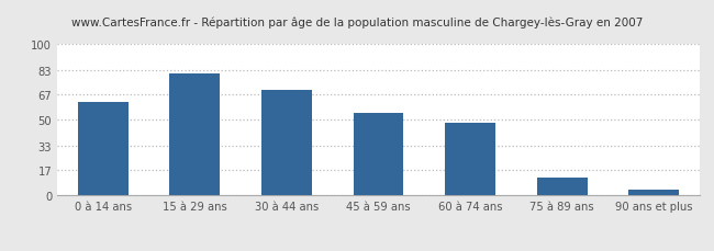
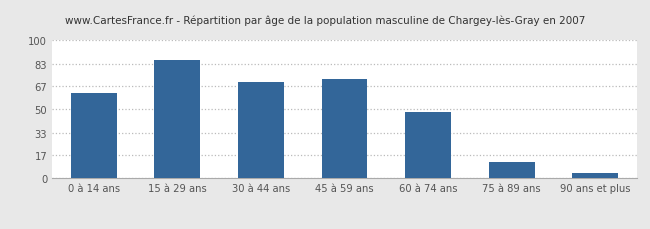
15 à 29 ans: 81 -> 86
45 à 59 ans: 55 -> 72
